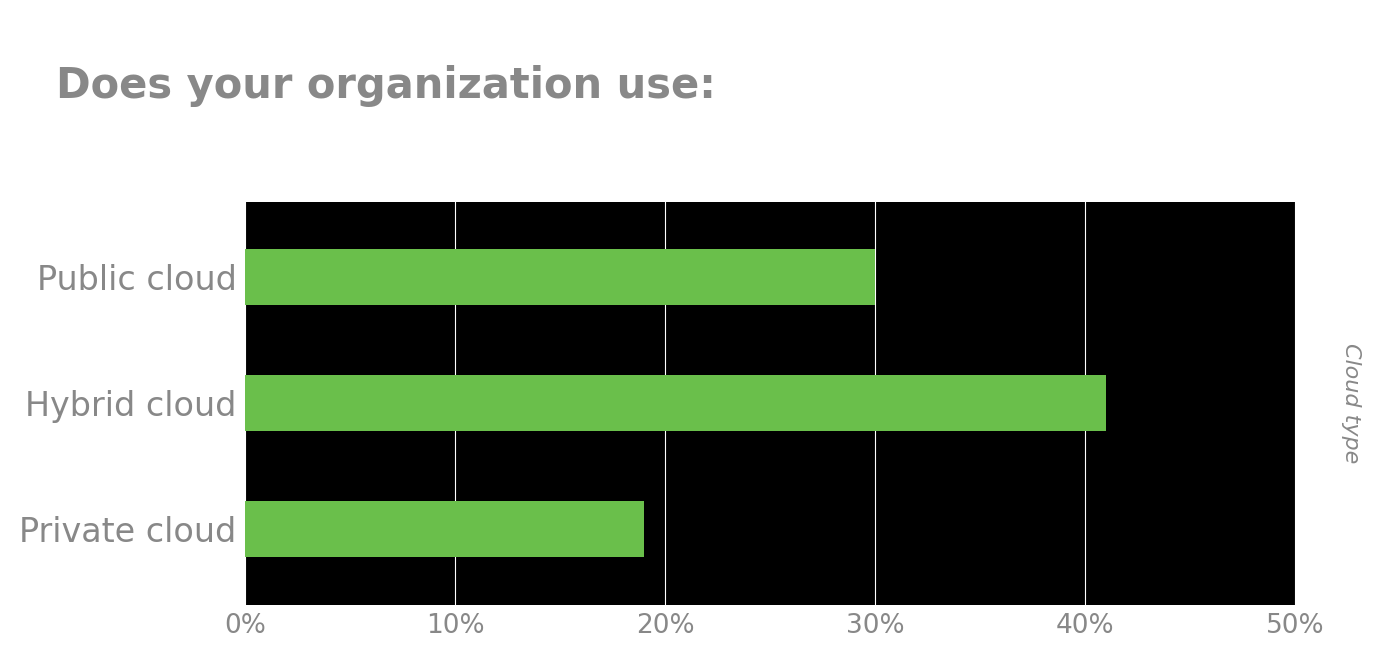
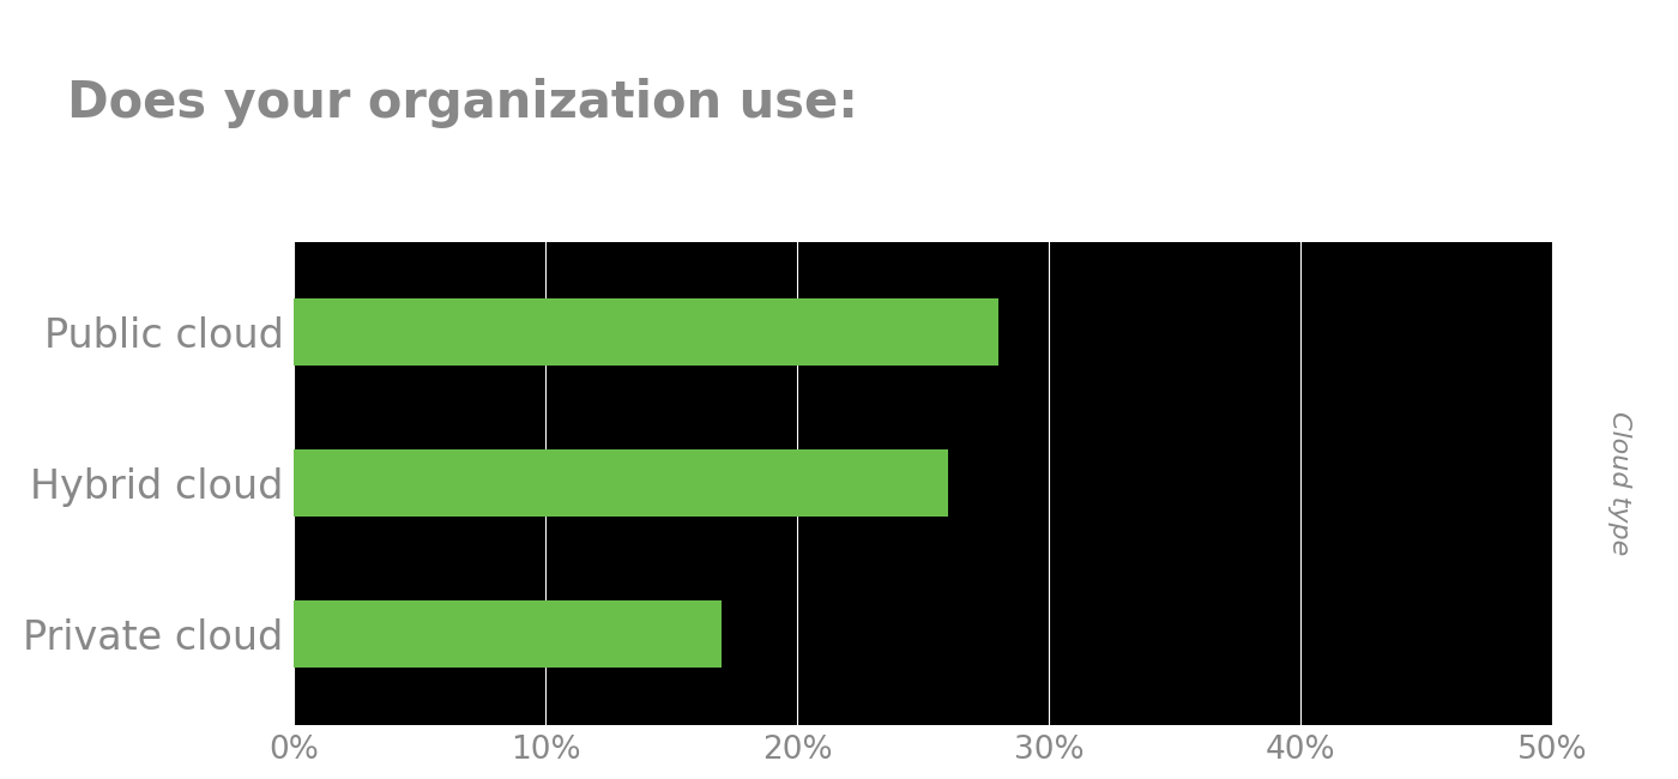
Public cloud: 30% -> 28%
Hybrid cloud: 41% -> 26%
Private cloud: 19% -> 17%
